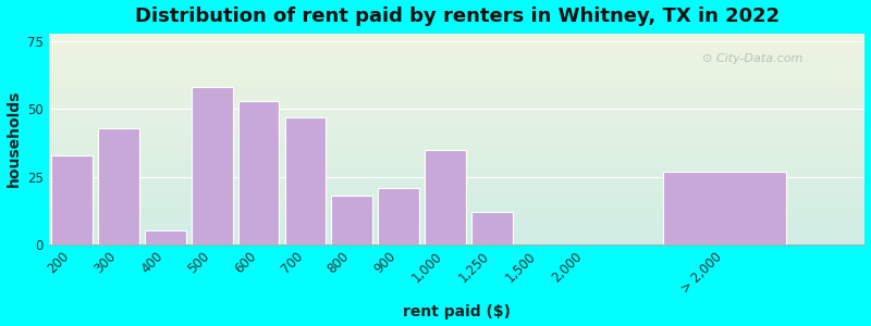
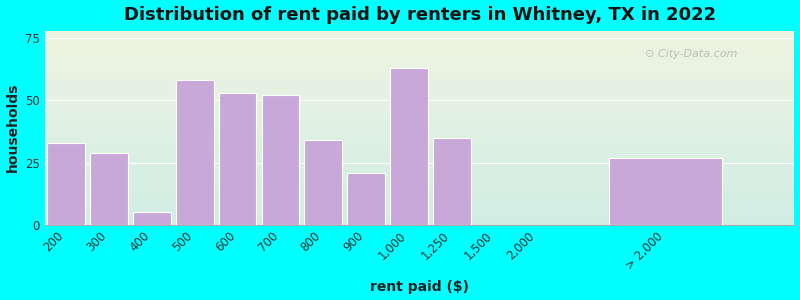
300: 43 -> 29
700: 47 -> 52
800: 18 -> 34
1,000: 35 -> 63
1,250: 12 -> 35
